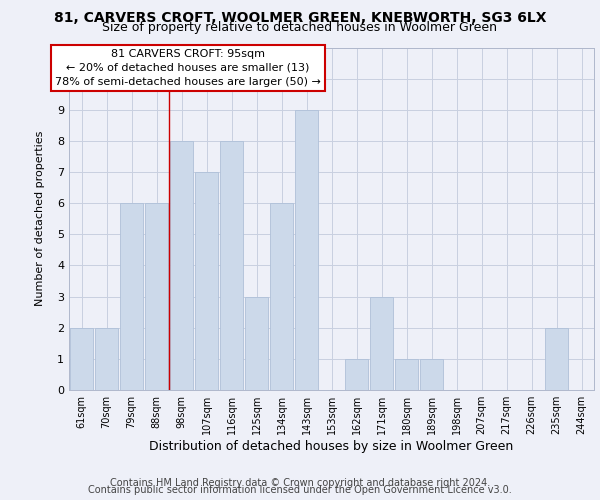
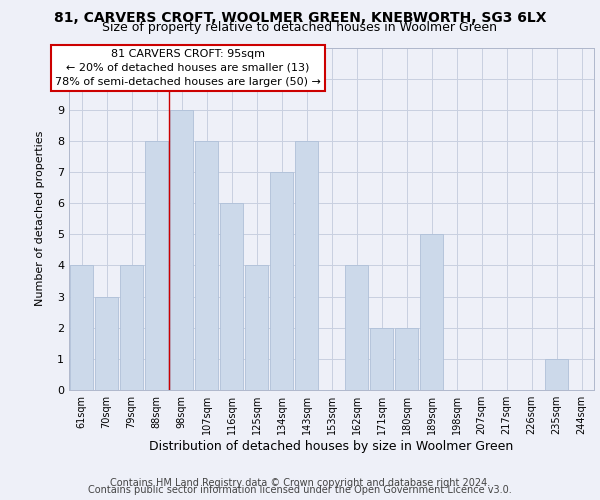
61sqm: 2 -> 4
70sqm: 2 -> 3
79sqm: 6 -> 4
88sqm: 6 -> 8
98sqm: 8 -> 9
107sqm: 7 -> 8
116sqm: 8 -> 6
125sqm: 3 -> 4
134sqm: 6 -> 7
143sqm: 9 -> 8
162sqm: 1 -> 4
171sqm: 3 -> 2
180sqm: 1 -> 2
189sqm: 1 -> 5
235sqm: 2 -> 1
